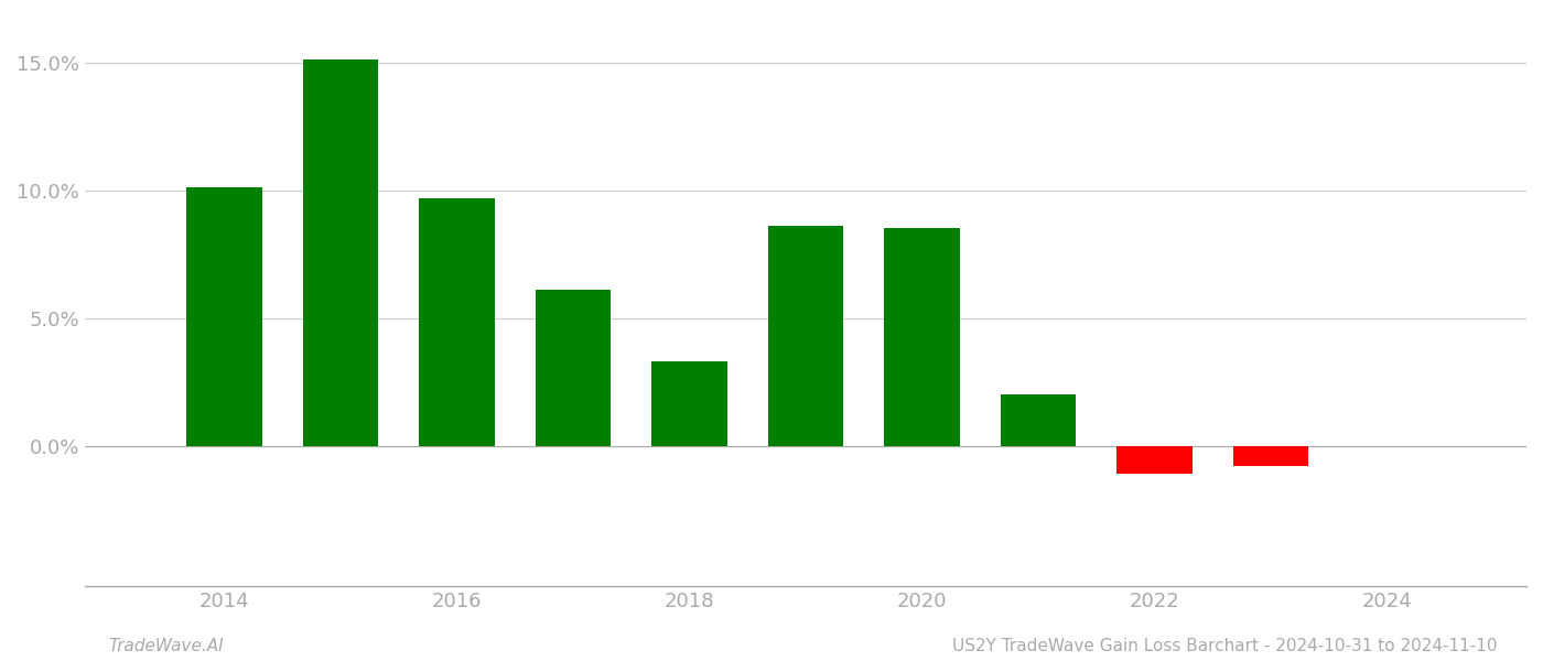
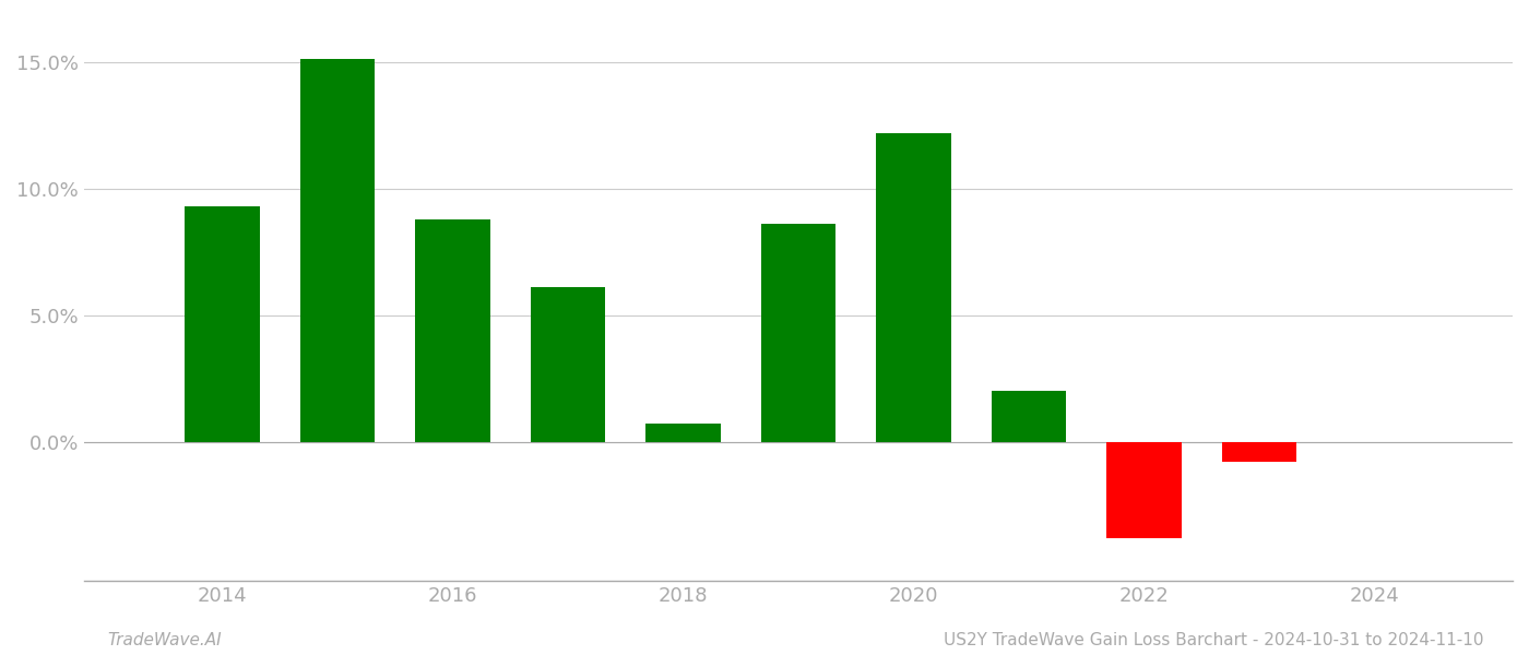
2014: 10.1% -> 9.3%
2016: 9.7% -> 8.8%
2018: 3.3% -> 0.7%
2020: 8.5% -> 12.2%
2022: -1.1% -> -3.8%
